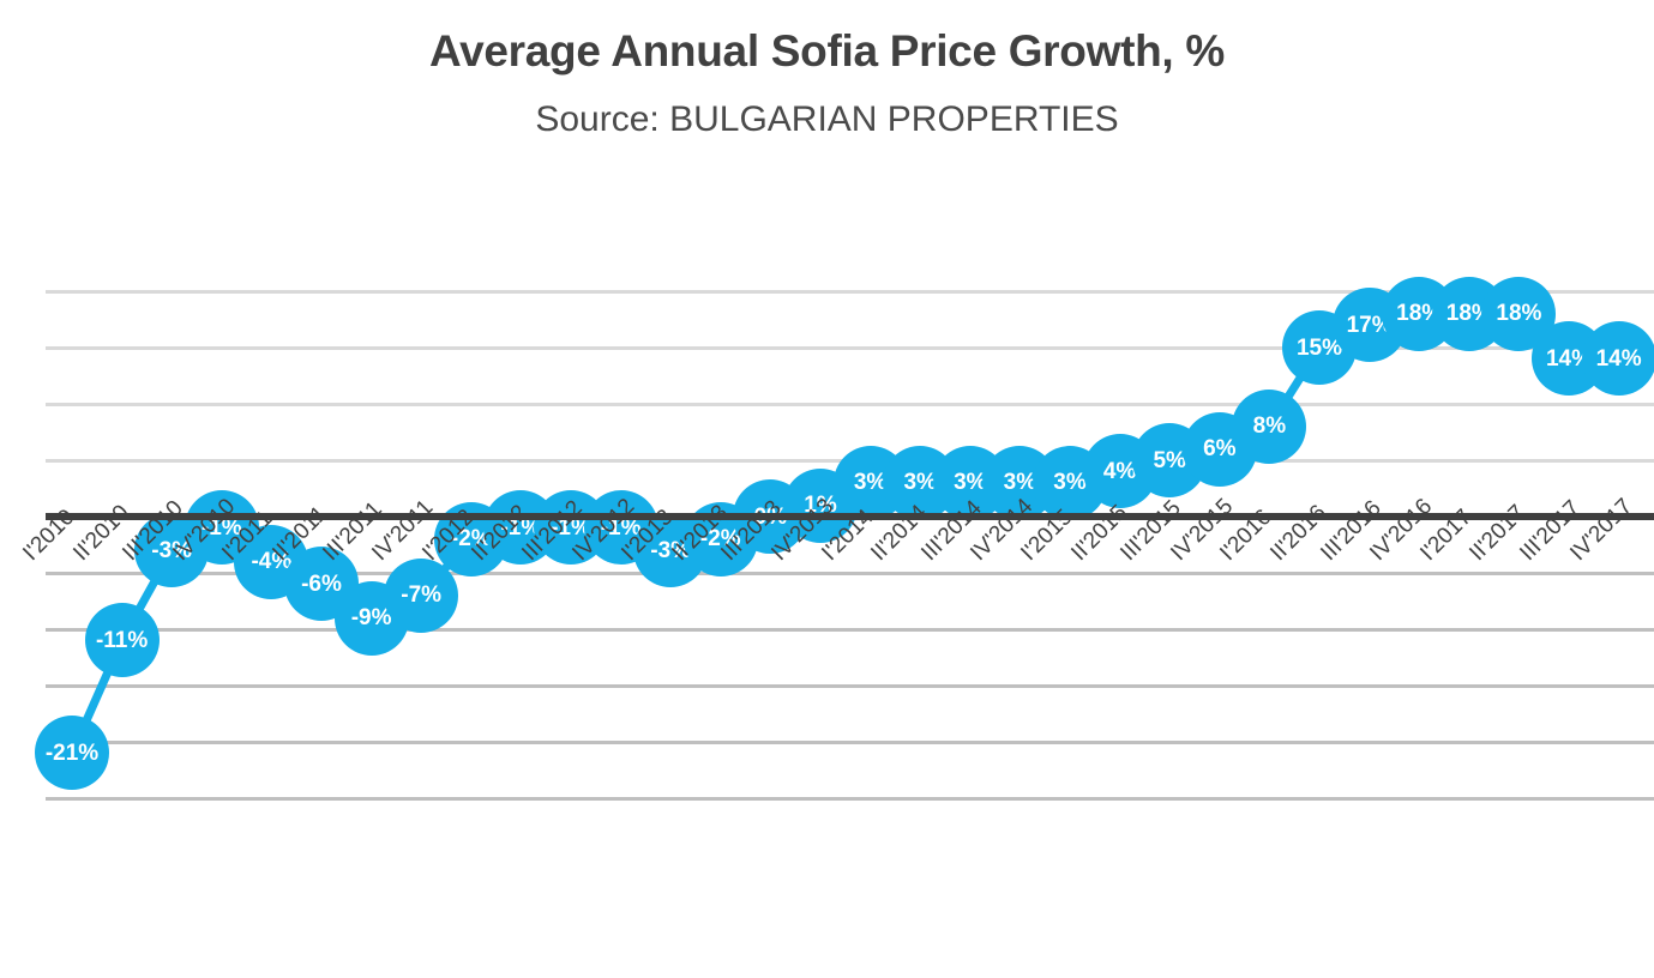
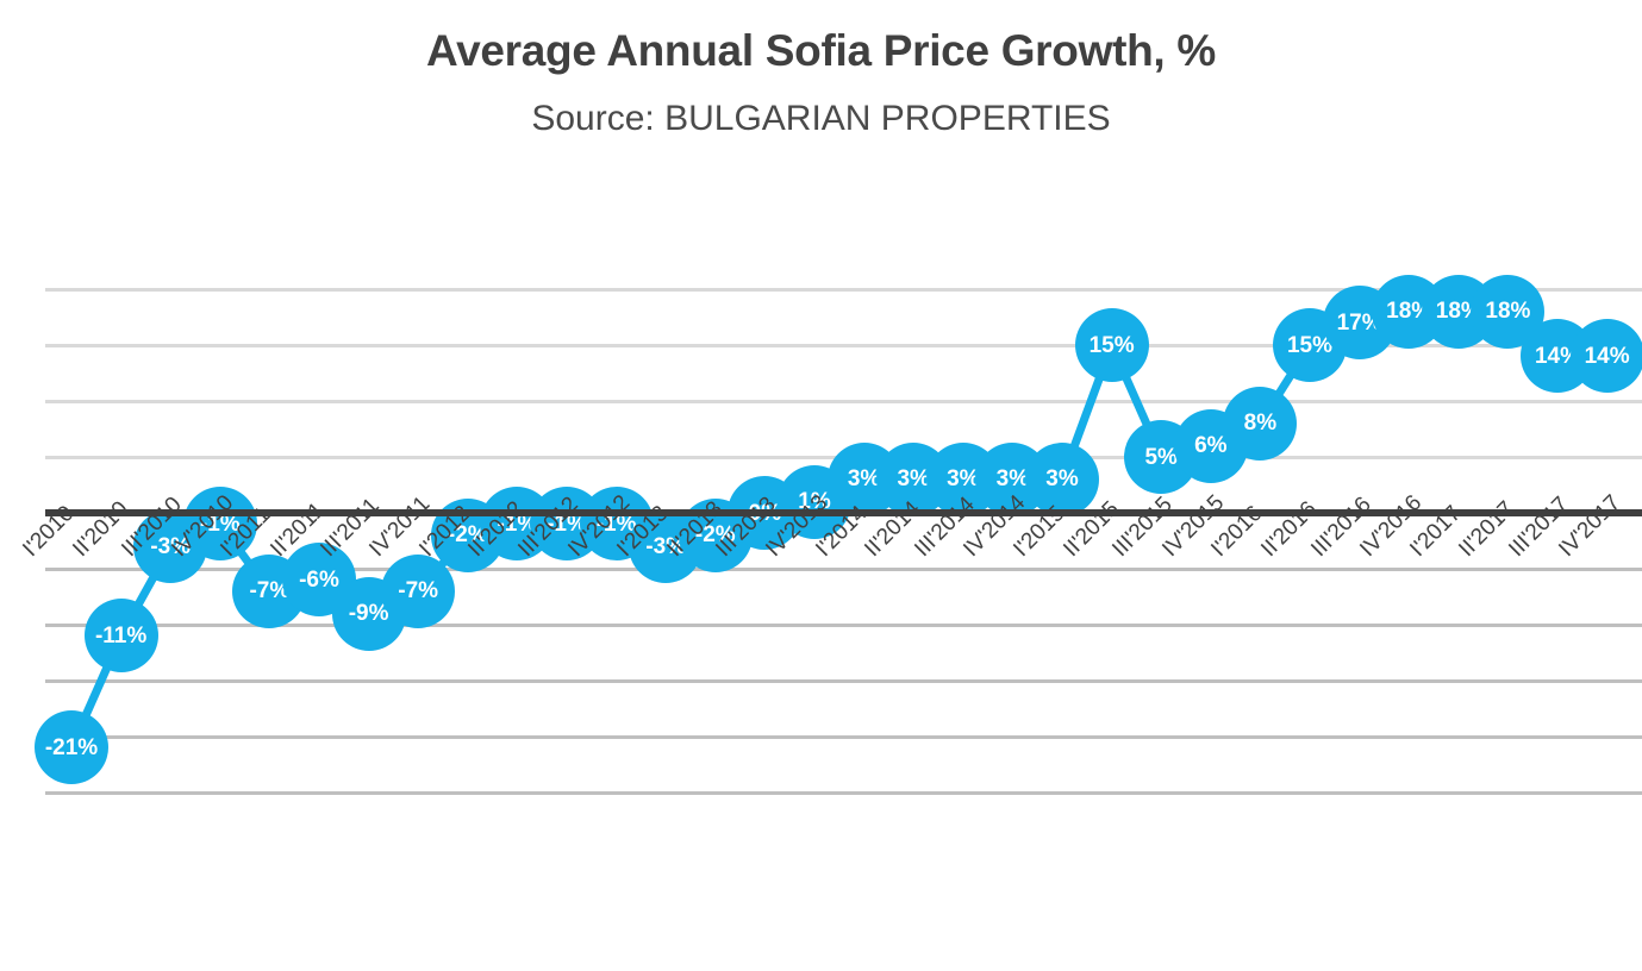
I'2011: -4% -> -7%
II'2015: 4% -> 15%
